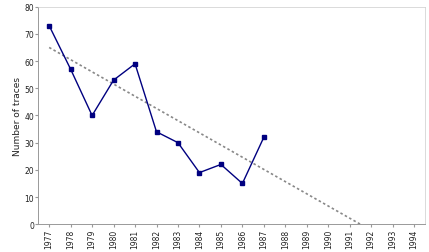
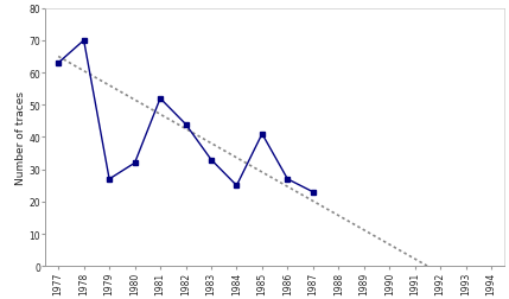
1977: 73 -> 63
1978: 57 -> 70
1979: 40 -> 27
1980: 53 -> 32
1981: 59 -> 52
1982: 34 -> 44
1983: 30 -> 33
1984: 19 -> 25
1985: 22 -> 41
1986: 15 -> 27
1987: 32 -> 23
